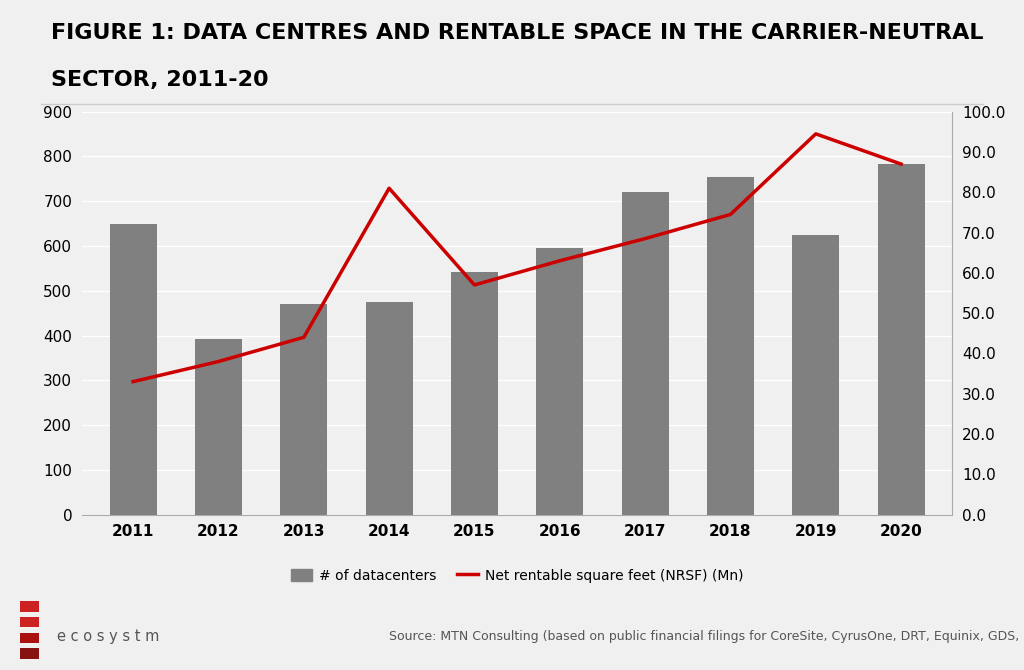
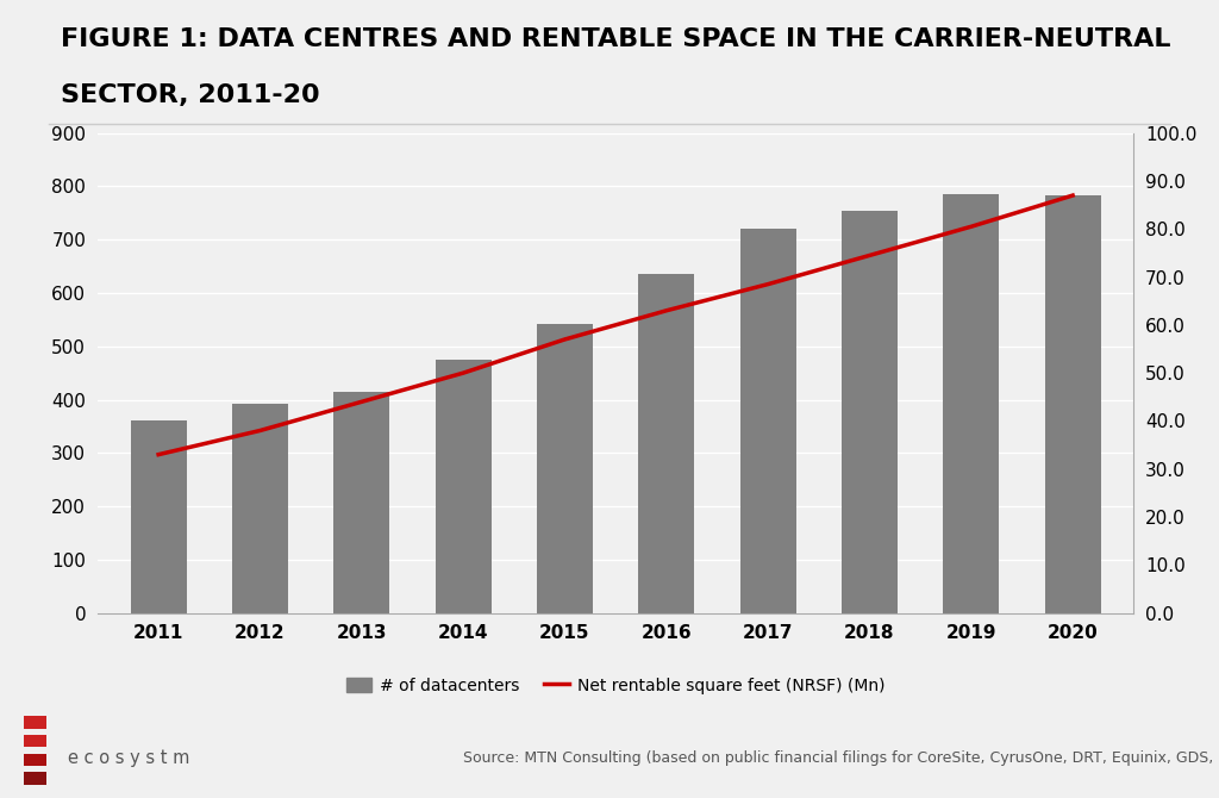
# of datacenters/2011: 650 -> 362
# of datacenters/2013: 470 -> 415
Net rentable square feet (NRSF) (Mn)/2014: 81.0 -> 50.0
# of datacenters/2016: 595 -> 635
# of datacenters/2019: 625 -> 785
Net rentable square feet (NRSF) (Mn)/2019: 94.5 -> 80.5
